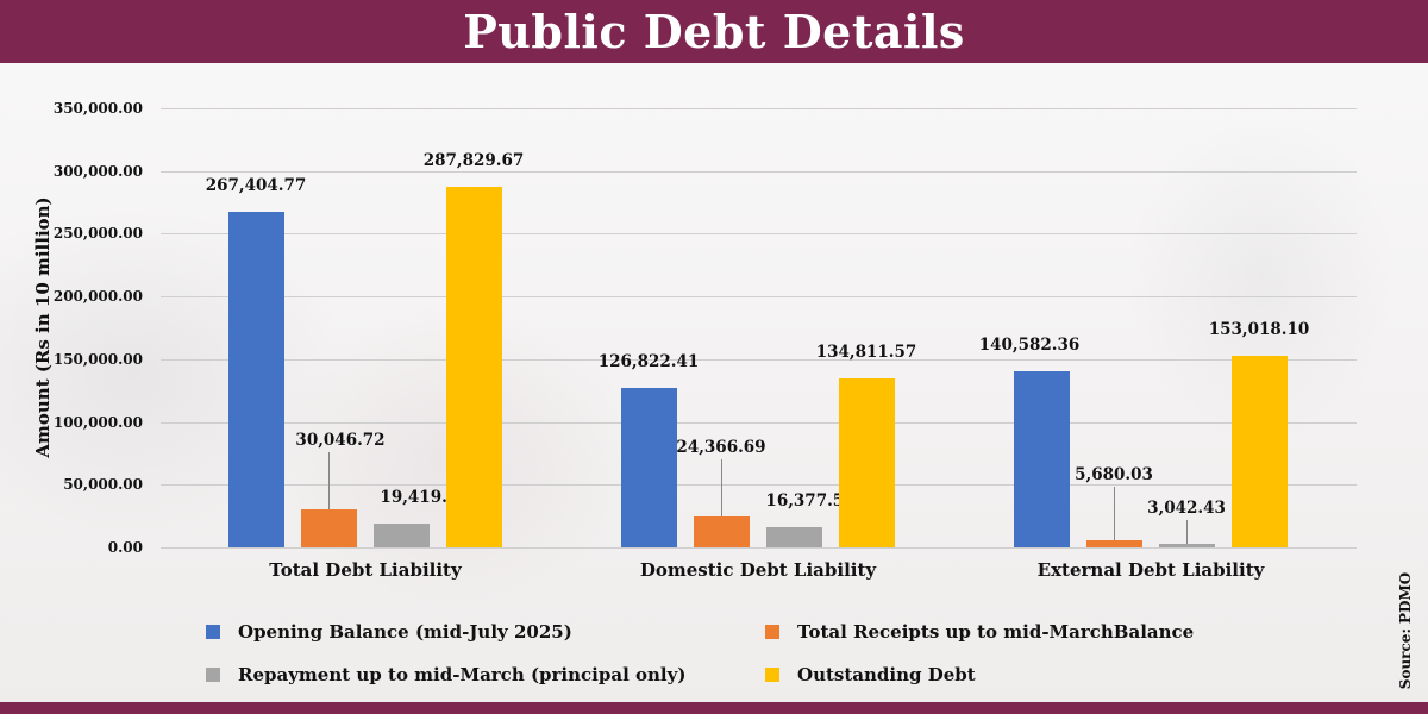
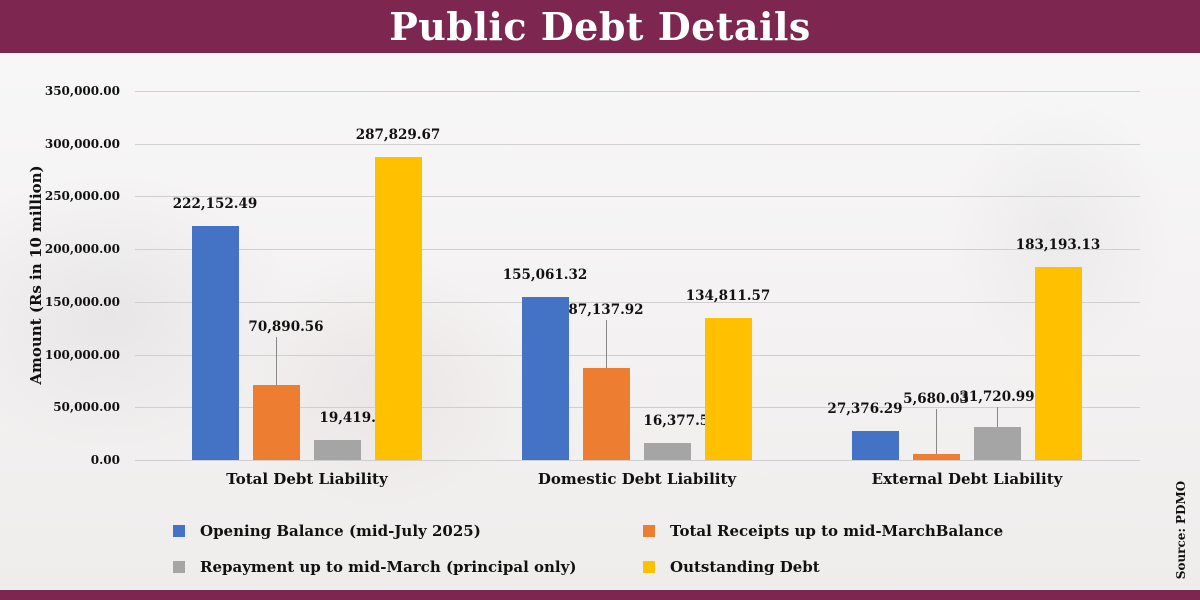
Opening Balance (mid-July 2025)/Total Debt Liability: 267,404.77 -> 222,152.49
Total Receipts up to mid-MarchBalance/Total Debt Liability: 30,046.72 -> 70,890.56
Opening Balance (mid-July 2025)/Domestic Debt Liability: 126,822.41 -> 155,061.32
Total Receipts up to mid-MarchBalance/Domestic Debt Liability: 24,366.69 -> 87,137.92
Opening Balance (mid-July 2025)/External Debt Liability: 140,582.36 -> 27,376.29
Repayment up to mid-March (principal only)/External Debt Liability: 3,042.43 -> 31,720.99
Outstanding Debt/External Debt Liability: 153,018.10 -> 183,193.13
